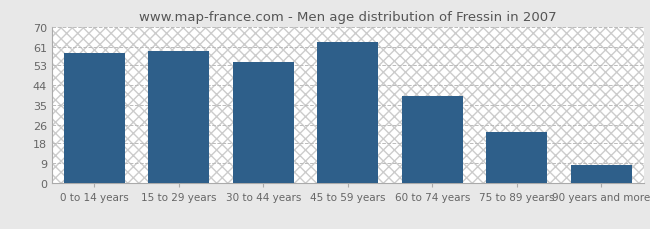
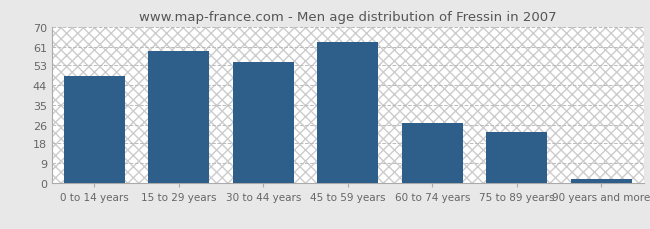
0 to 14 years: 58 -> 48
60 to 74 years: 39 -> 27
90 years and more: 8 -> 2
